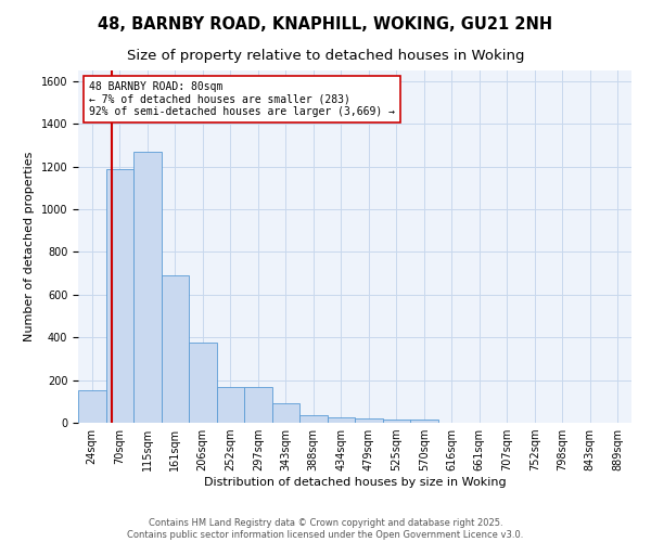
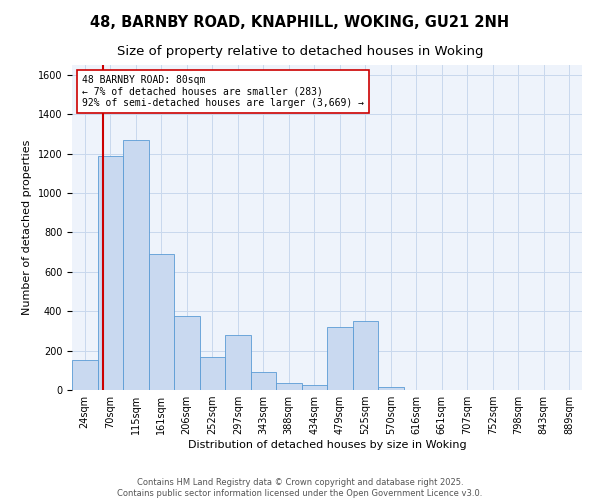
297sqm: 170 -> 280
479sqm: 20 -> 320
525sqm: 20 -> 350
